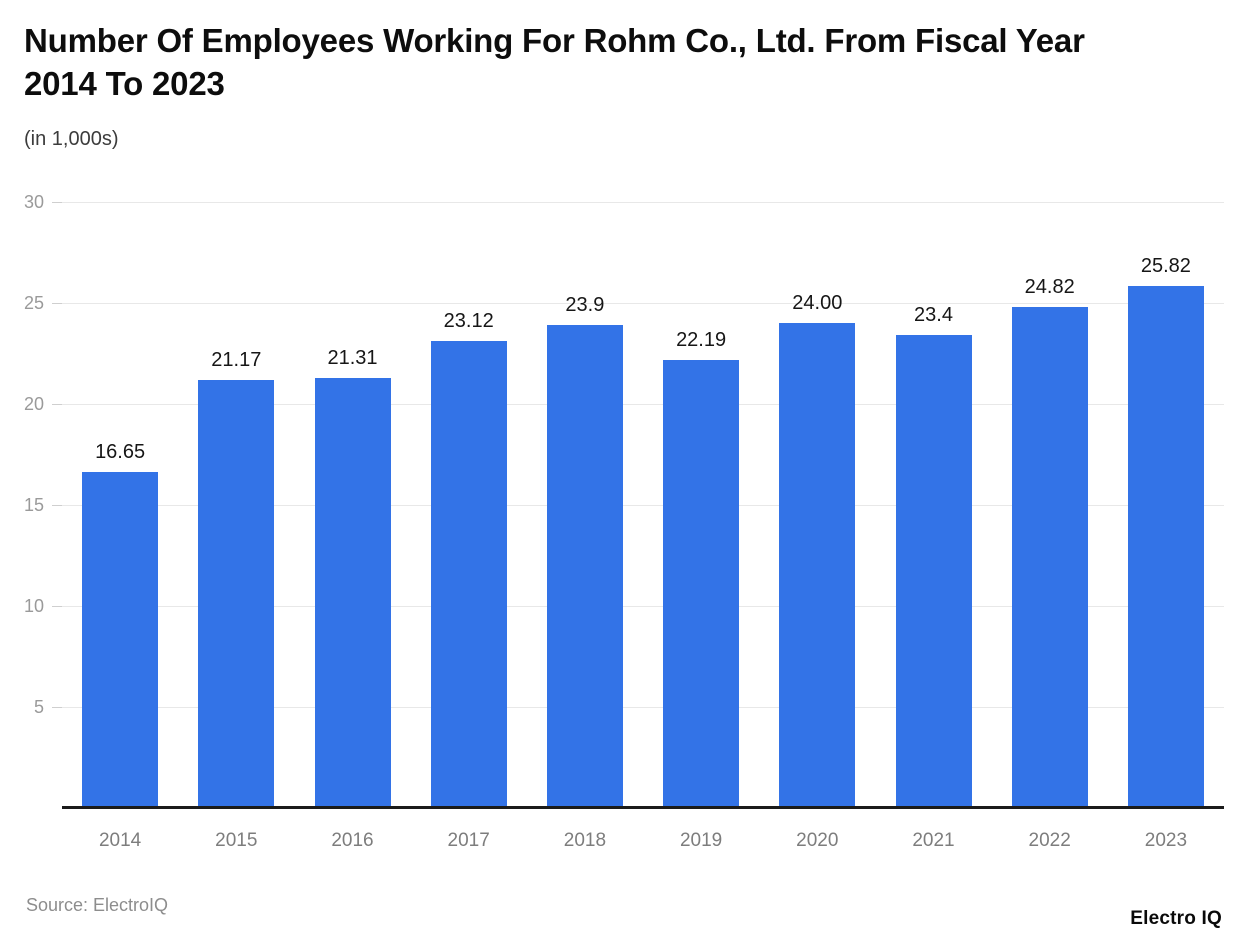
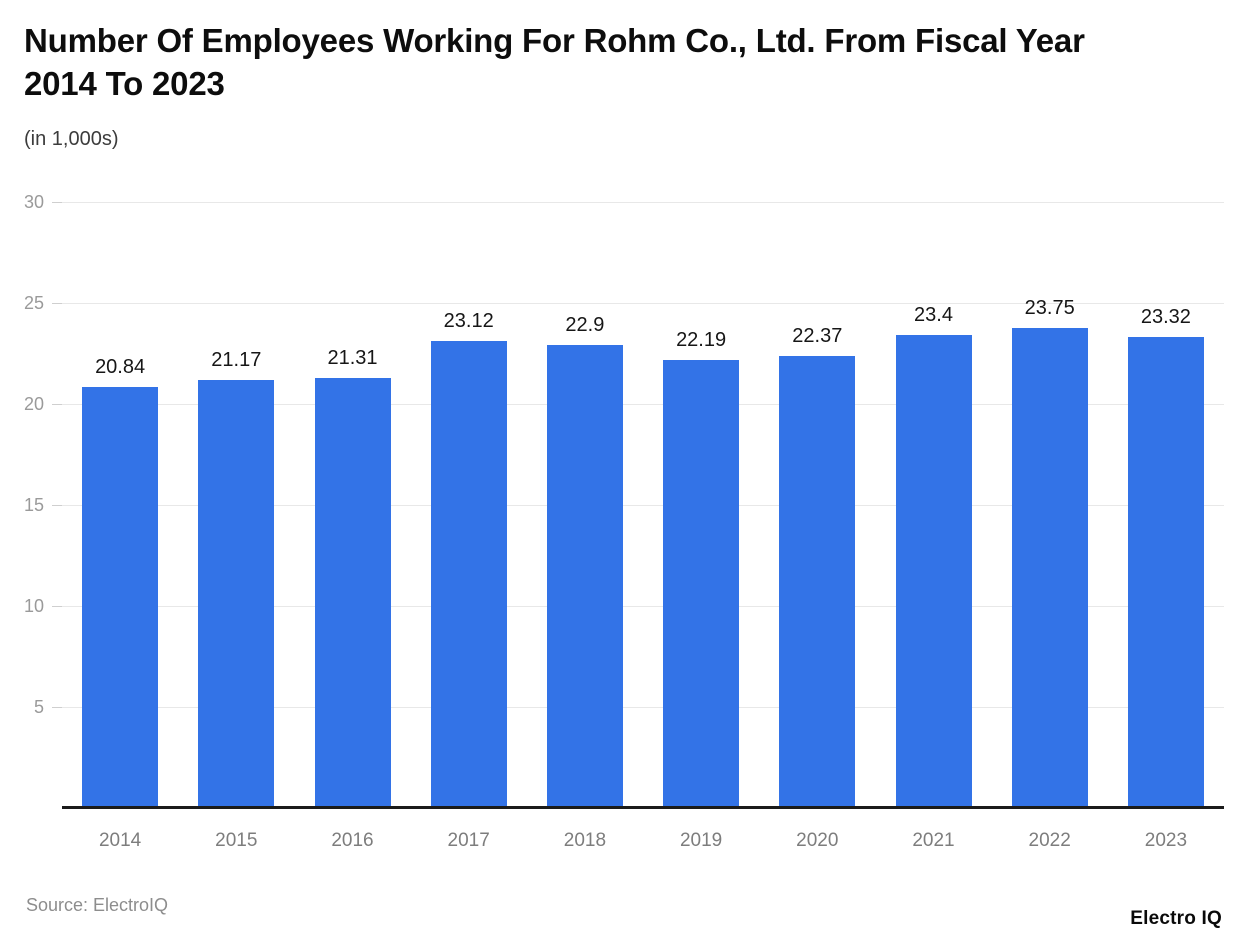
2014: 16.65 -> 20.84
2018: 23.9 -> 22.9
2020: 24.00 -> 22.37
2022: 24.82 -> 23.75
2023: 25.82 -> 23.32
